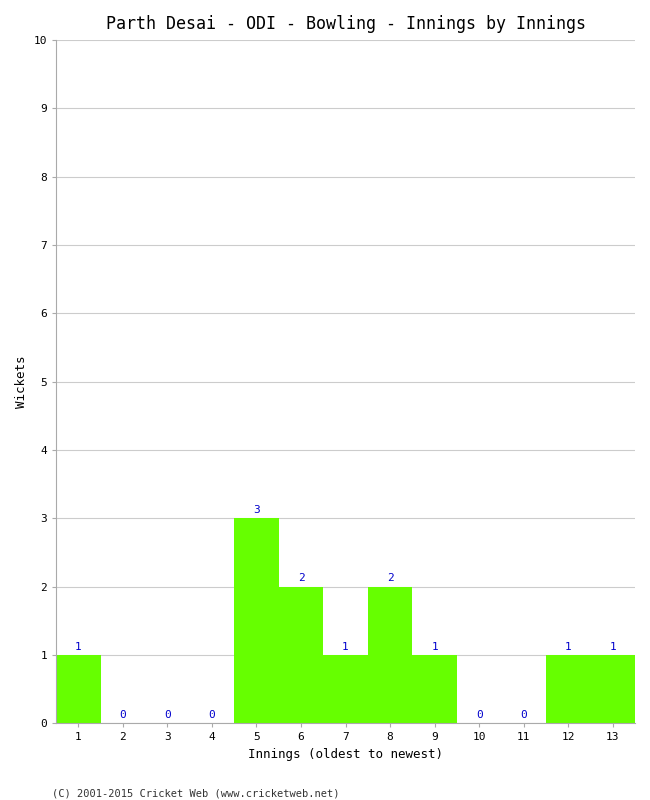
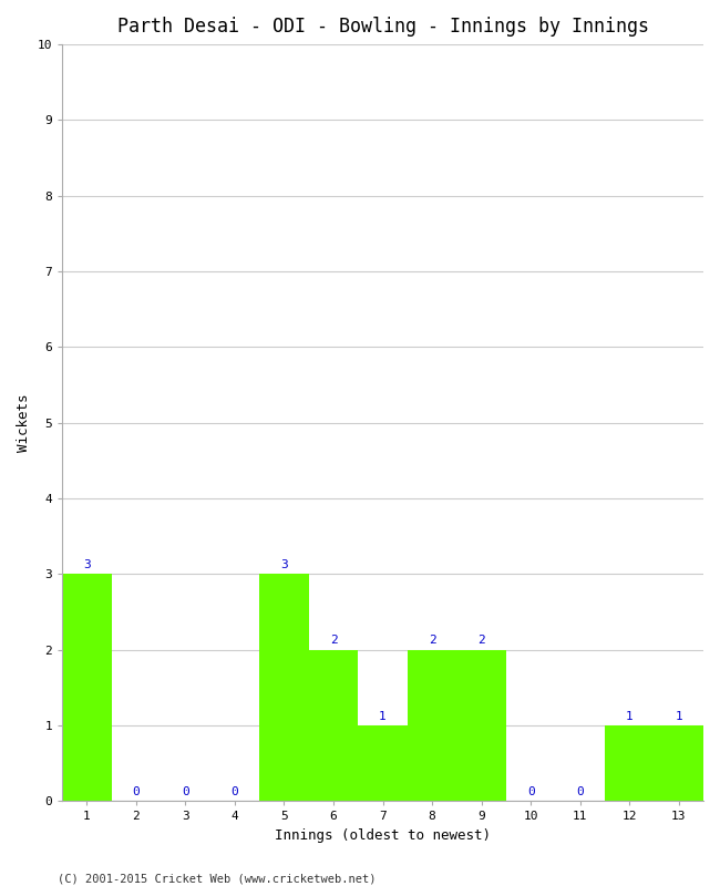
1: 1 -> 3
9: 1 -> 2
